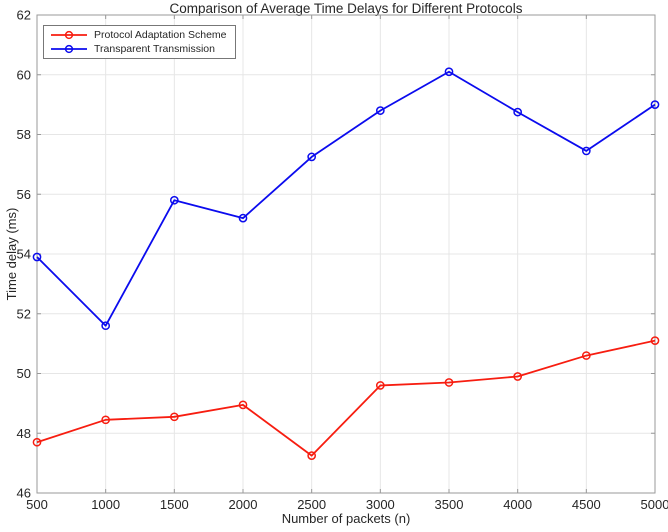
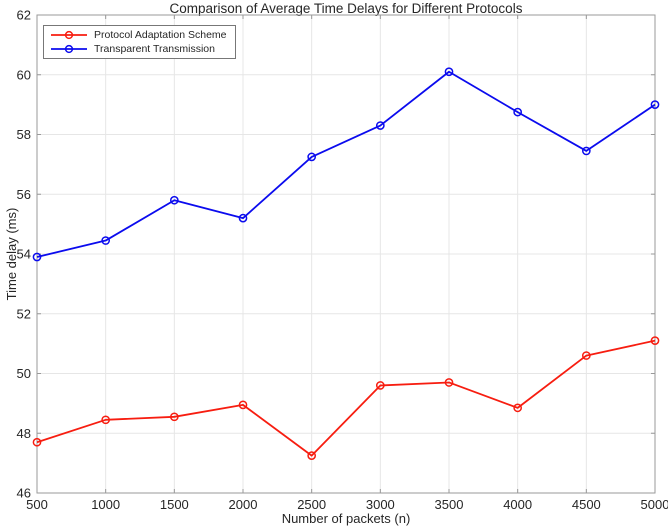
Transparent Transmission/1000: 51.6 -> 54.5
Transparent Transmission/3000: 58.8 -> 58.3
Protocol Adaptation Scheme/4000: 49.9 -> 48.9
